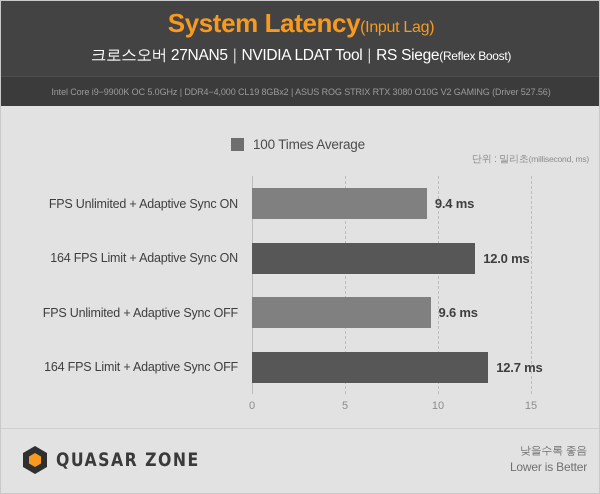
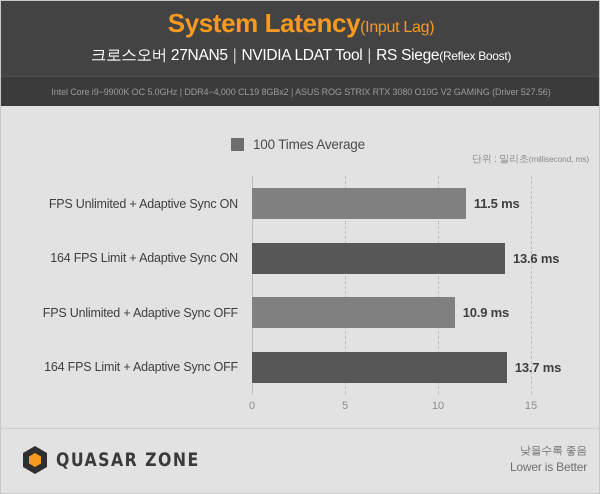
FPS Unlimited + Adaptive Sync ON: 9.4 -> 11.5
164 FPS Limit + Adaptive Sync ON: 12.0 -> 13.6
FPS Unlimited + Adaptive Sync OFF: 9.6 -> 10.9
164 FPS Limit + Adaptive Sync OFF: 12.7 -> 13.7
